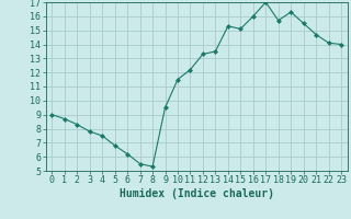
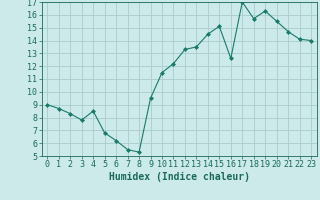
4: 7.5 -> 8.5
14: 15.3 -> 14.5
16: 16.0 -> 12.6
